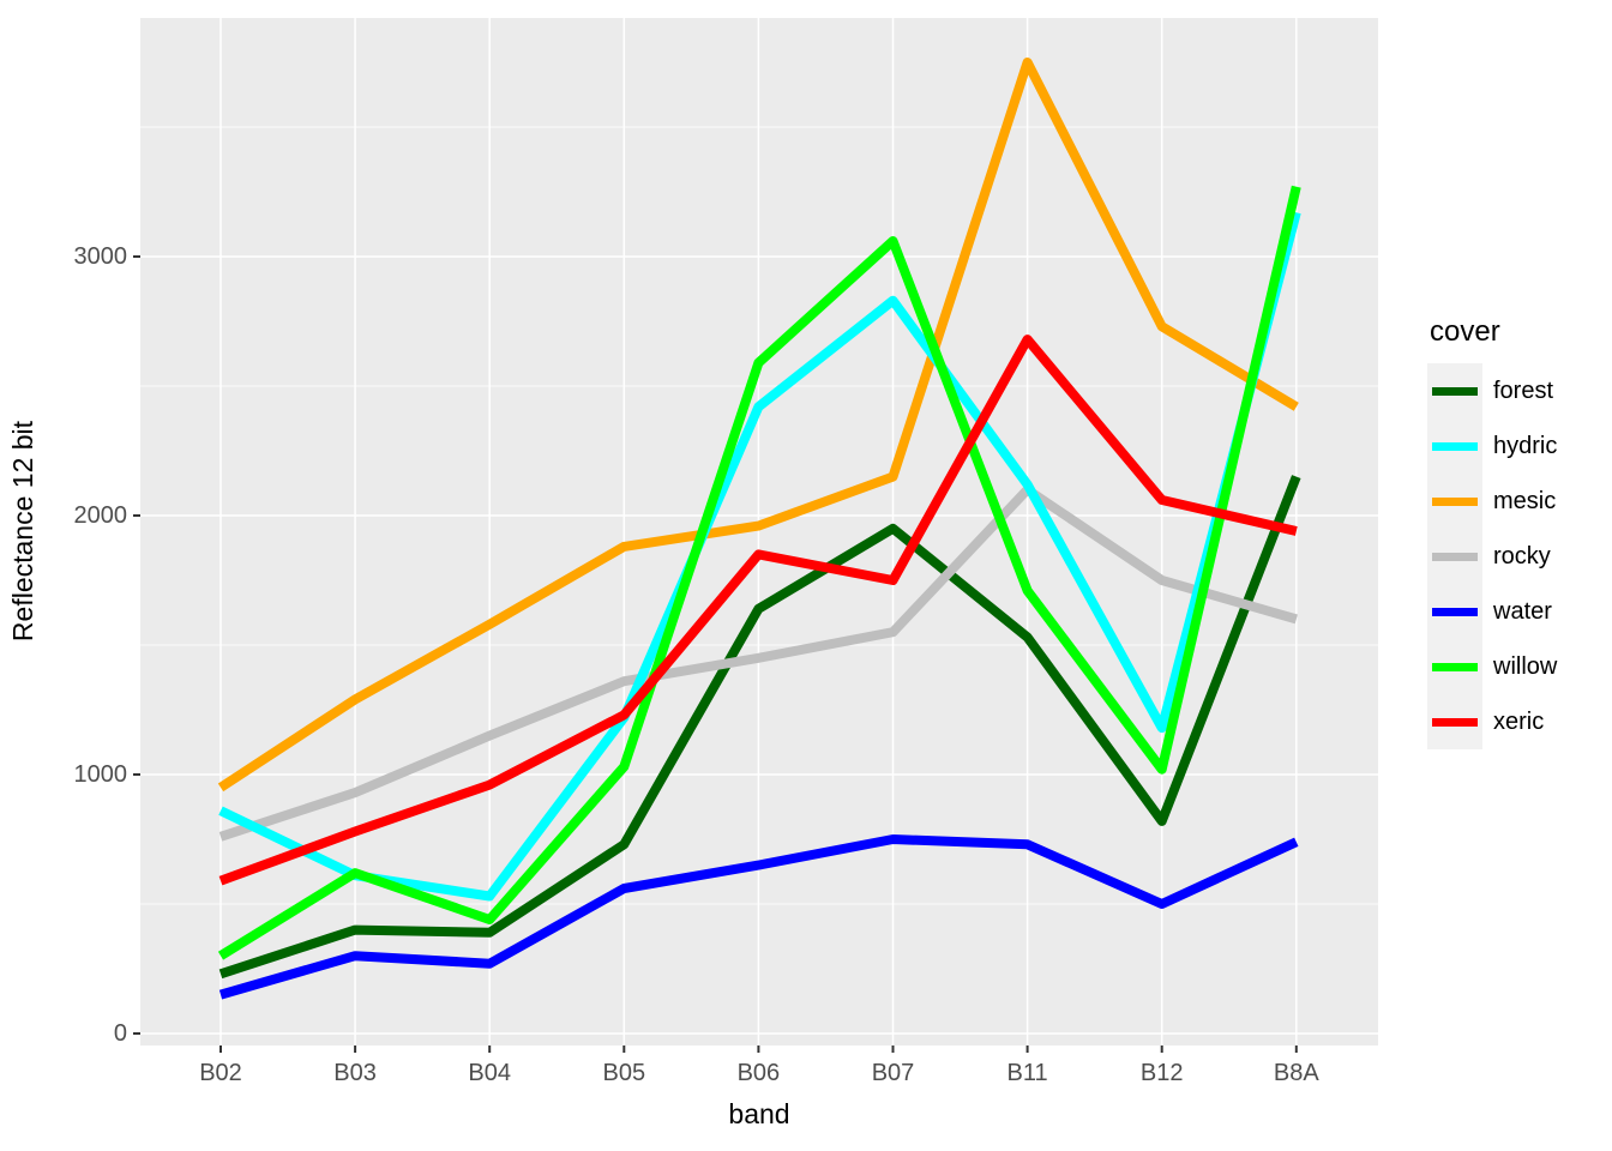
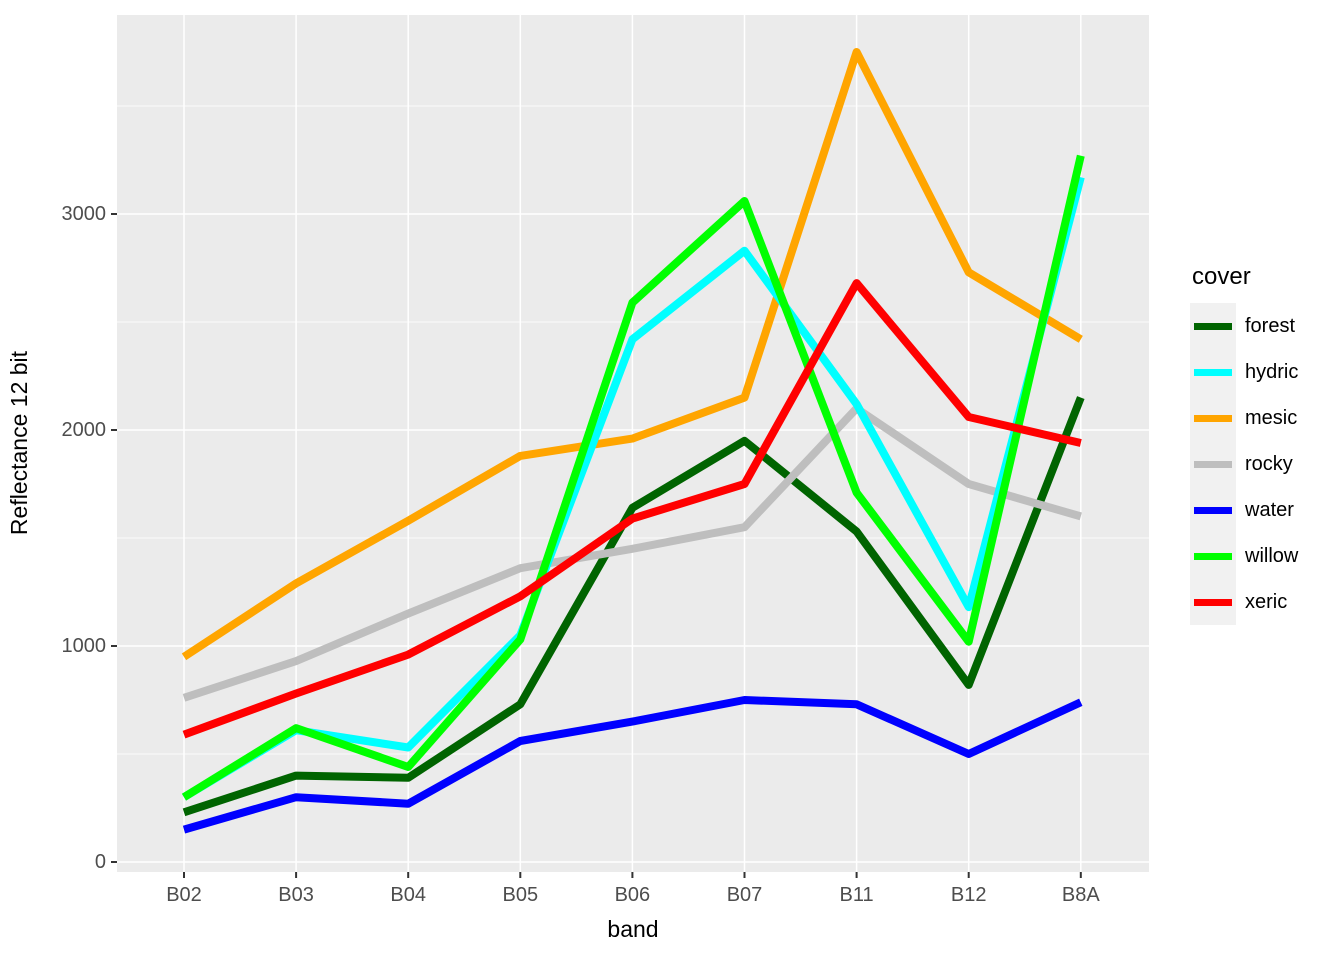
hydric/B02: 860 -> 300
hydric/B05: 1220 -> 1050
xeric/B06: 1850 -> 1590
